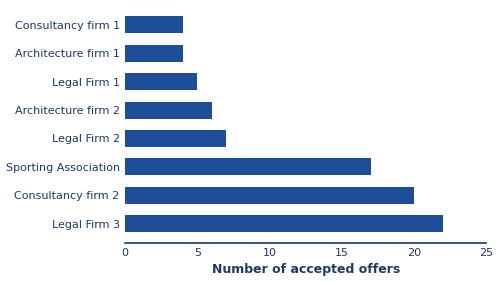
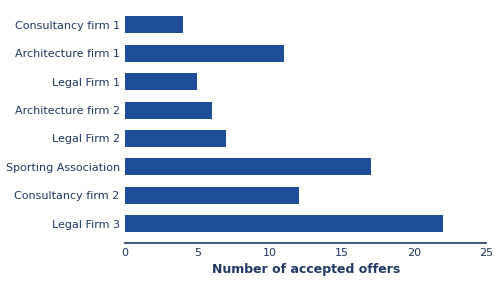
Architecture firm 1: 4 -> 11
Consultancy firm 2: 20 -> 12
